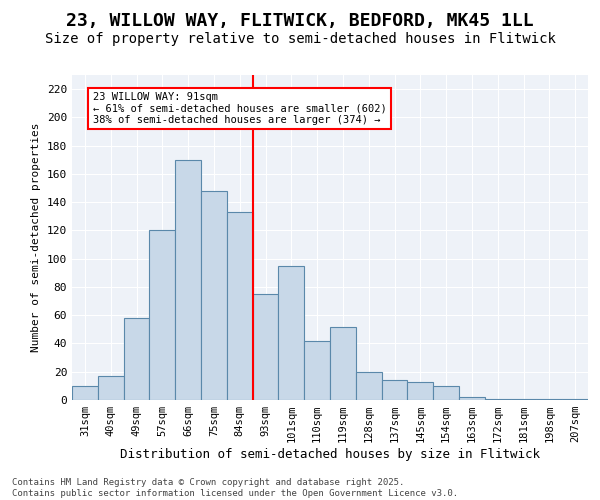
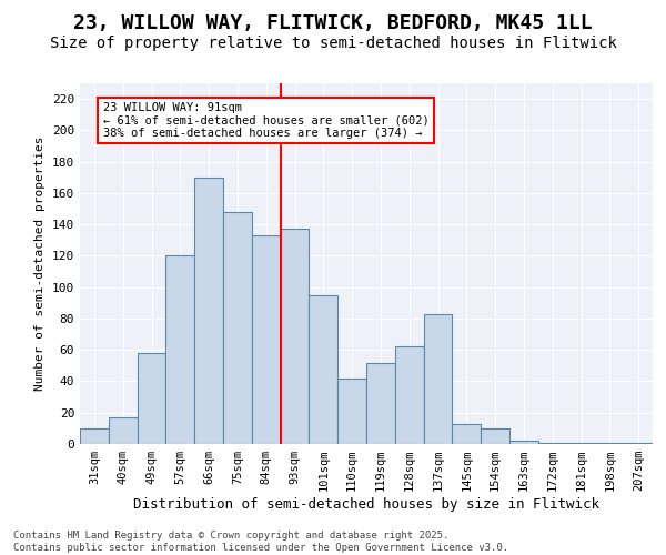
93sqm: 75 -> 137
128sqm: 20 -> 62
137sqm: 14 -> 83
